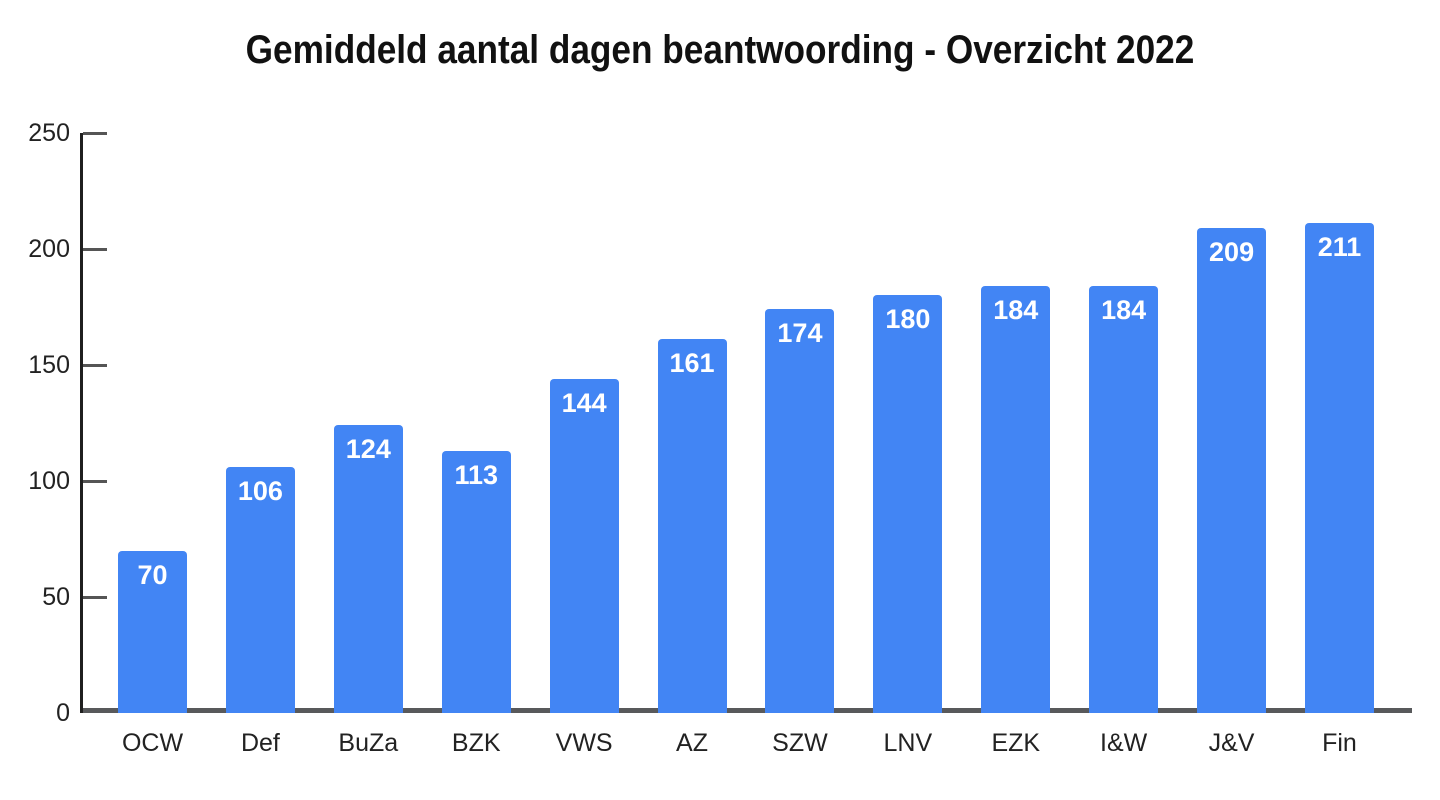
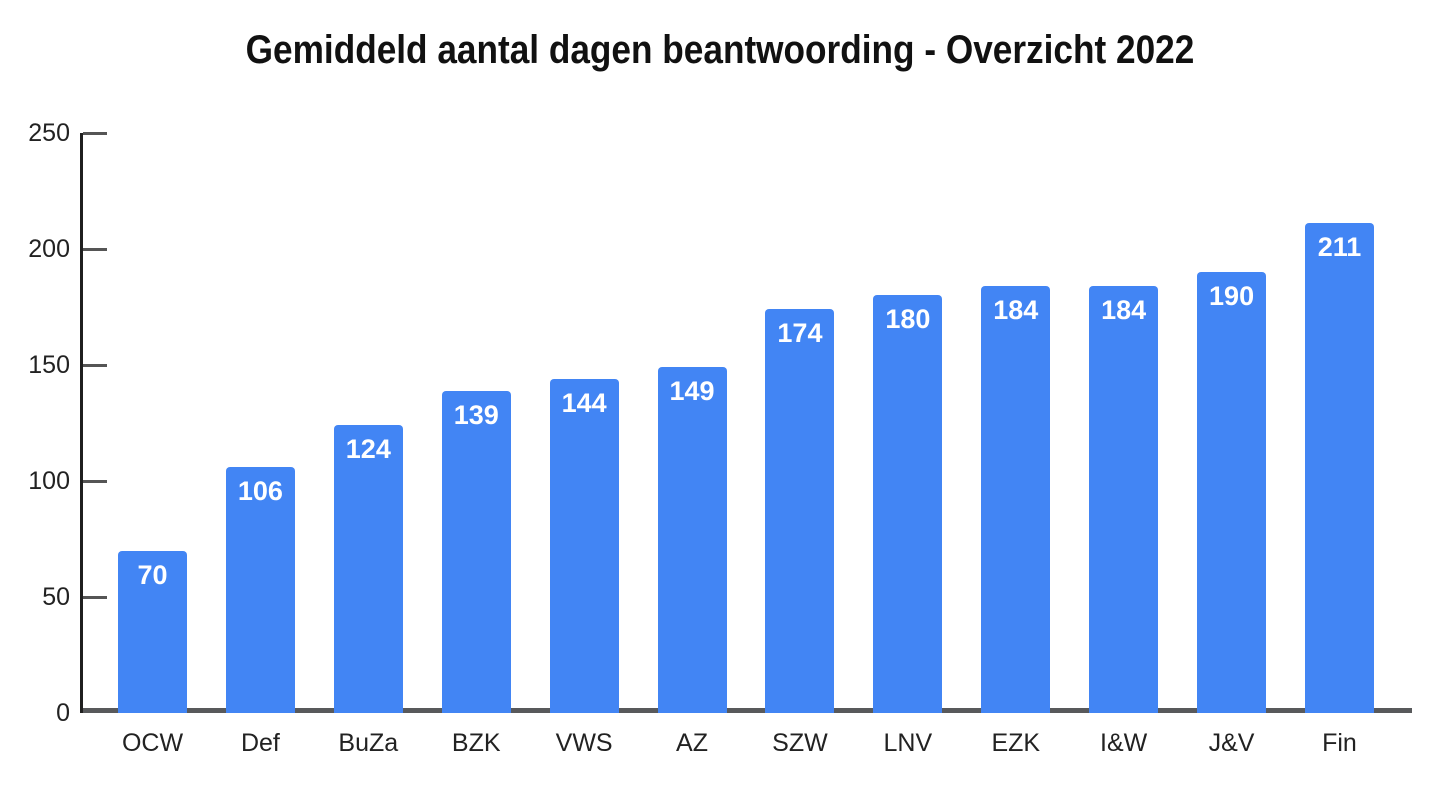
BZK: 113 -> 139
AZ: 161 -> 149
J&V: 209 -> 190
